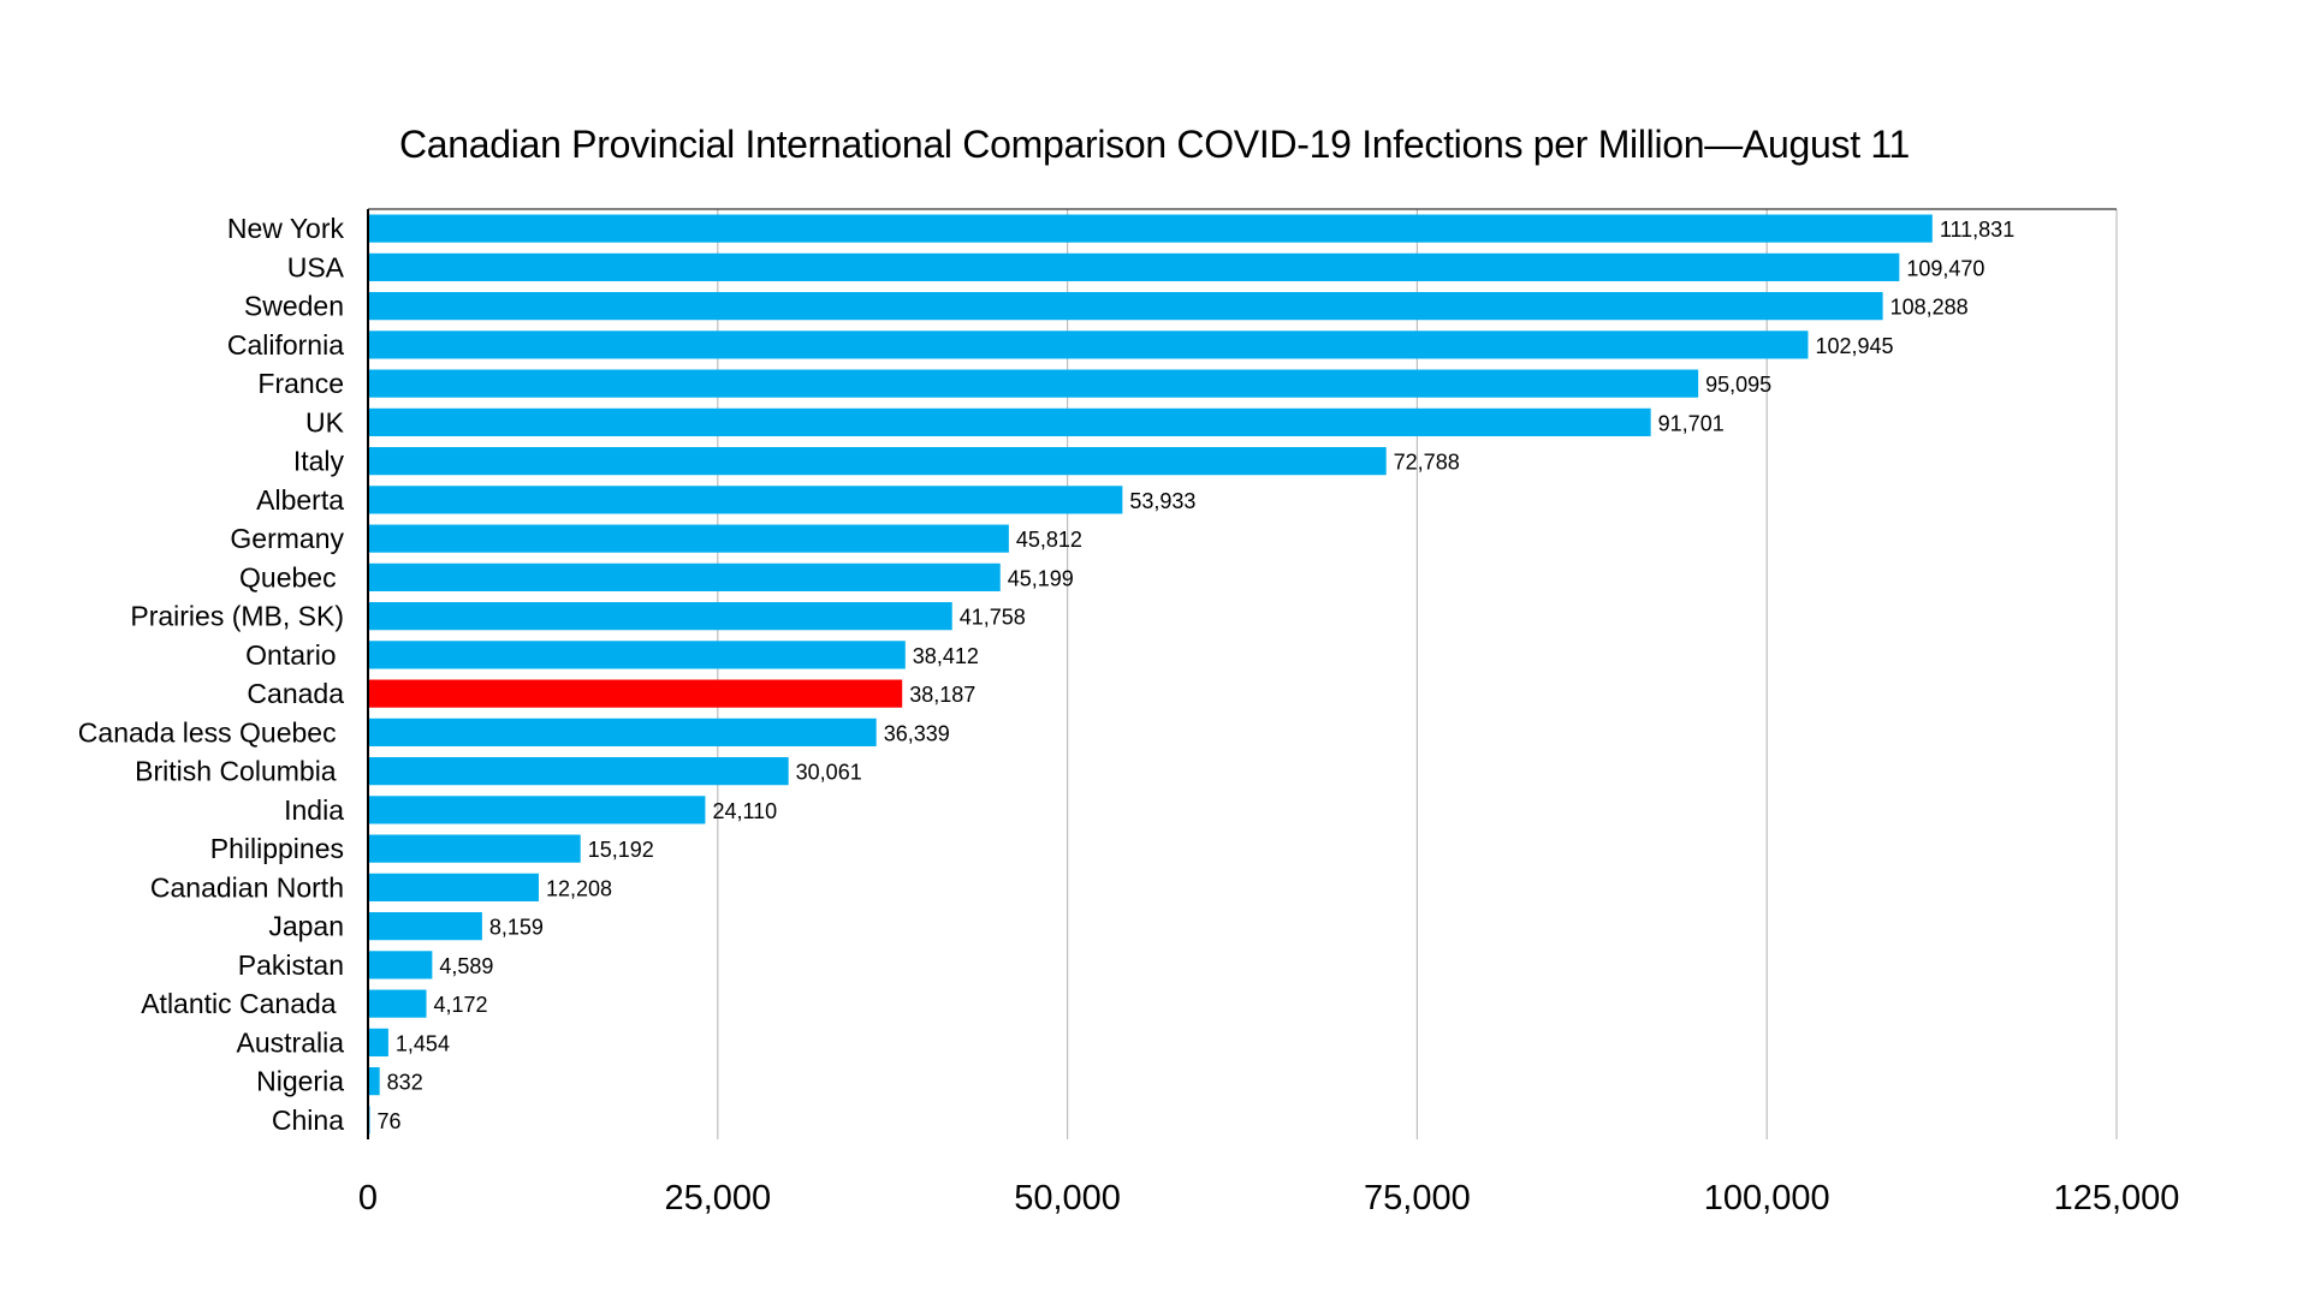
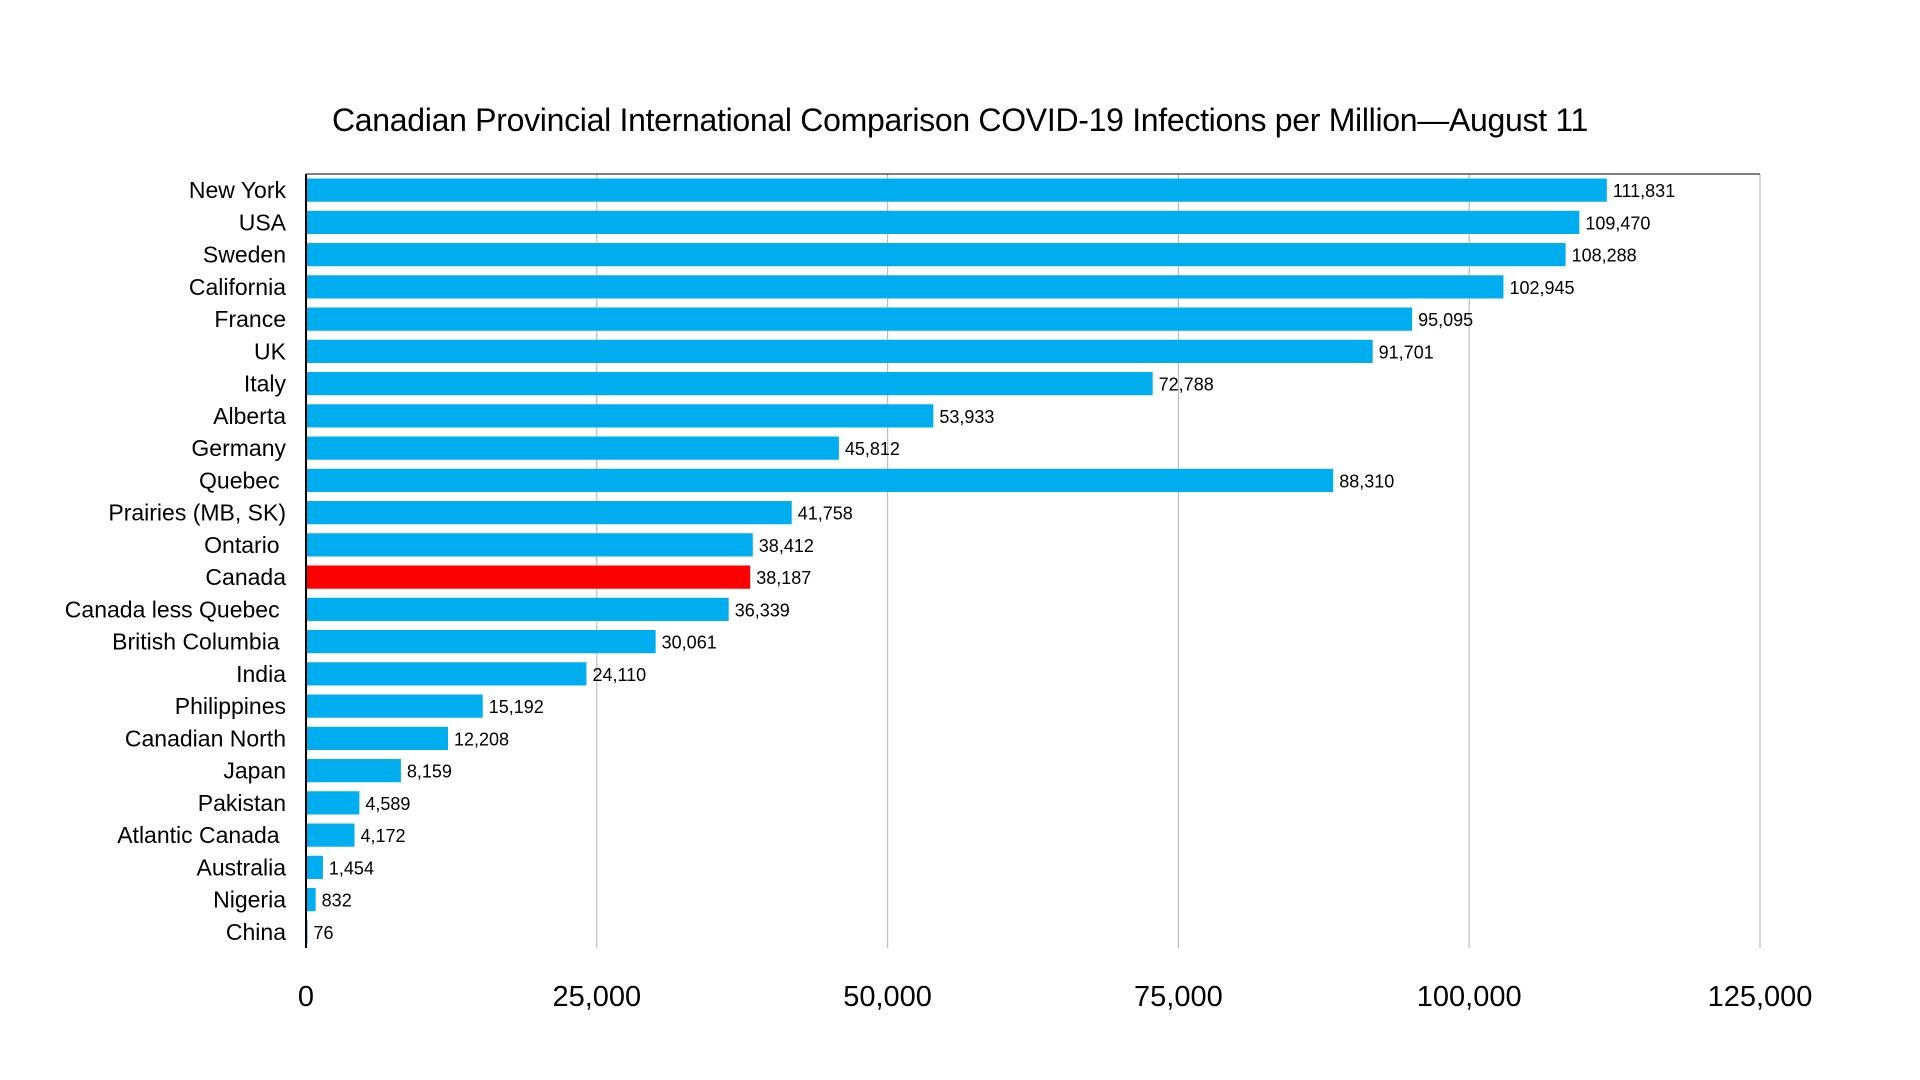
Quebec: 45,199 -> 88,310
